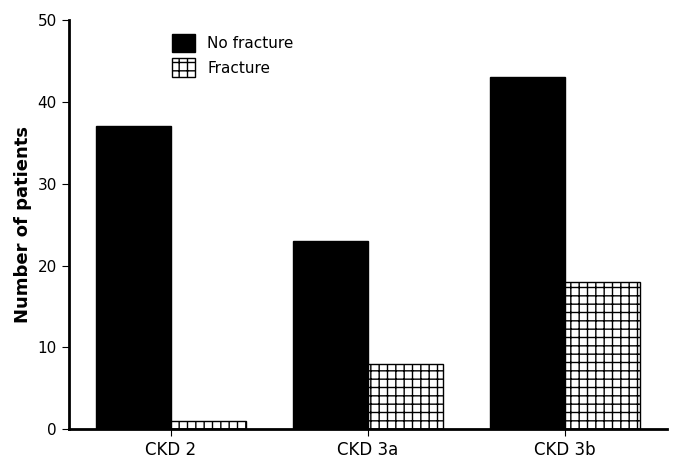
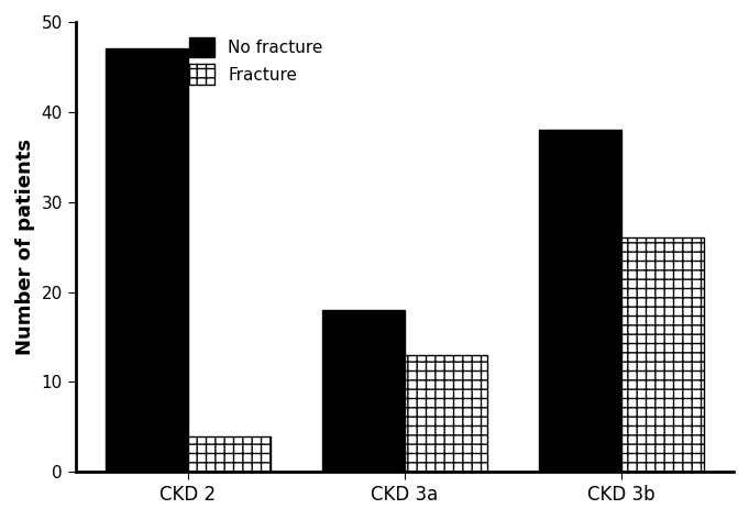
No fracture/CKD 2: 37 -> 47
Fracture/CKD 2: 1 -> 4
No fracture/CKD 3a: 23 -> 18
Fracture/CKD 3a: 8 -> 13
No fracture/CKD 3b: 43 -> 38
Fracture/CKD 3b: 18 -> 26
